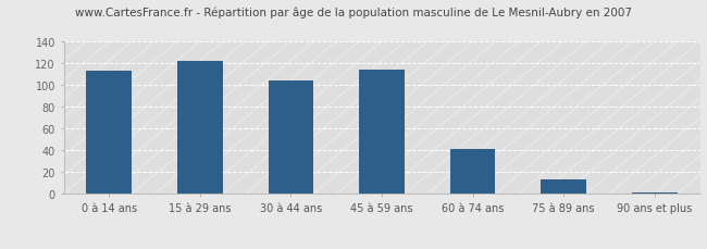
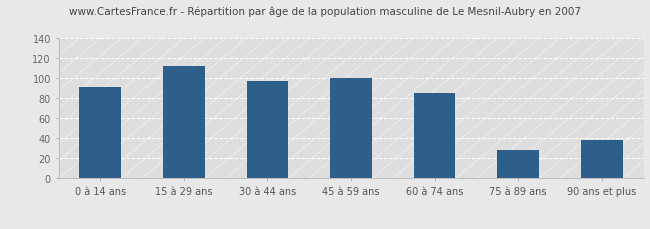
0 à 14 ans: 113 -> 91
15 à 29 ans: 122 -> 112
30 à 44 ans: 104 -> 97
45 à 59 ans: 114 -> 100
60 à 74 ans: 41 -> 85
75 à 89 ans: 13 -> 28
90 ans et plus: 1 -> 38
